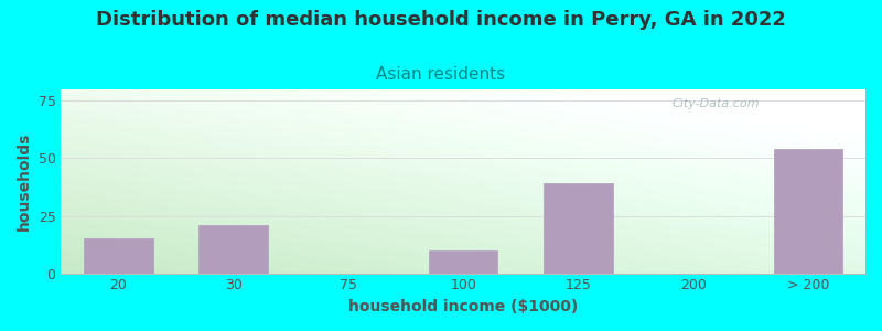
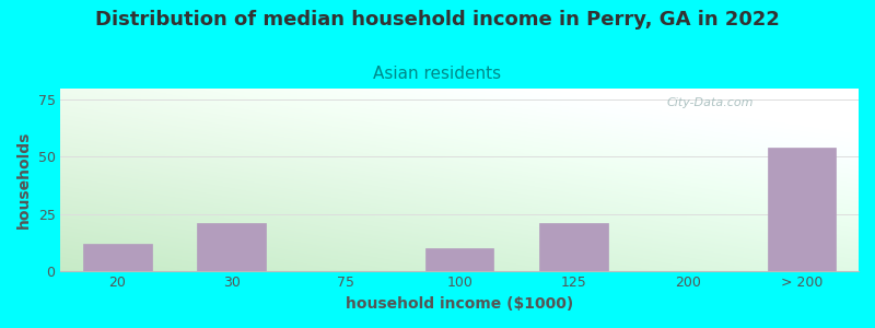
20: 15 -> 12
125: 39 -> 21
